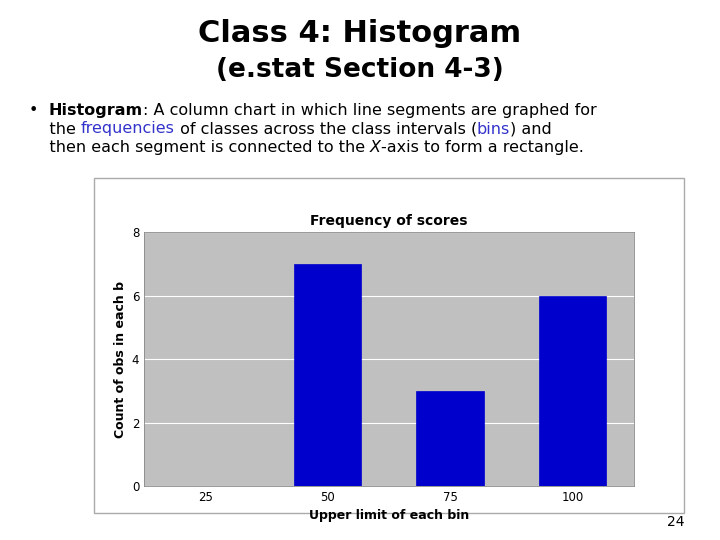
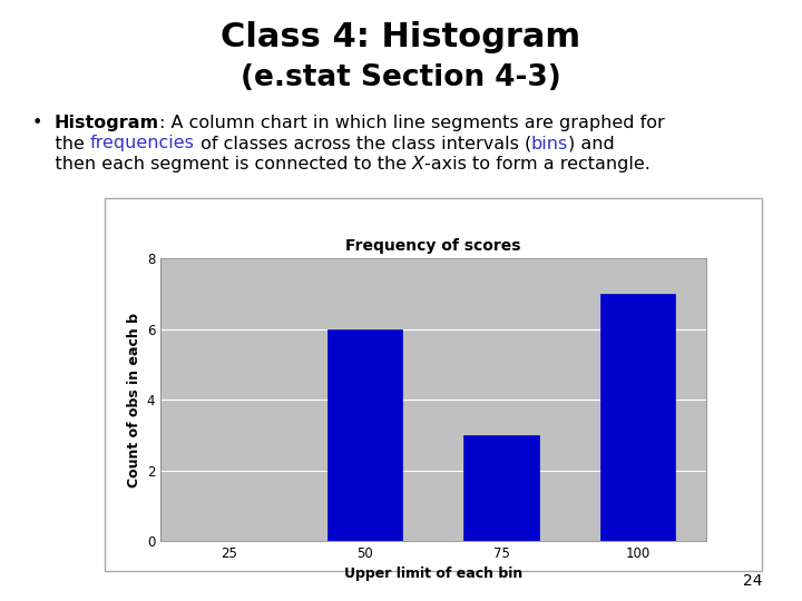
50: 7 -> 6
100: 6 -> 7
